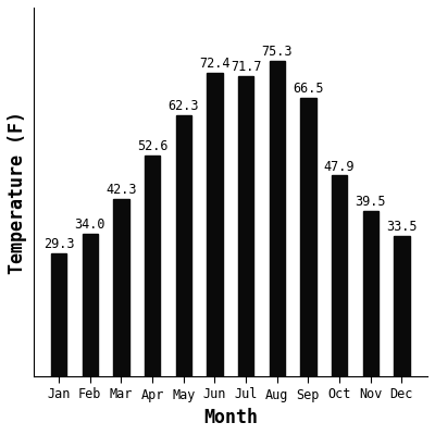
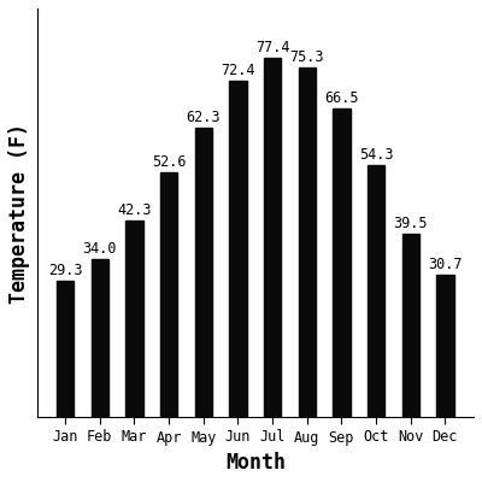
Jul: 71.7 -> 77.4
Oct: 47.9 -> 54.3
Dec: 33.5 -> 30.7
